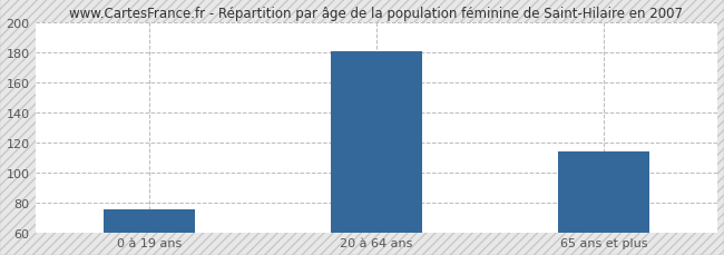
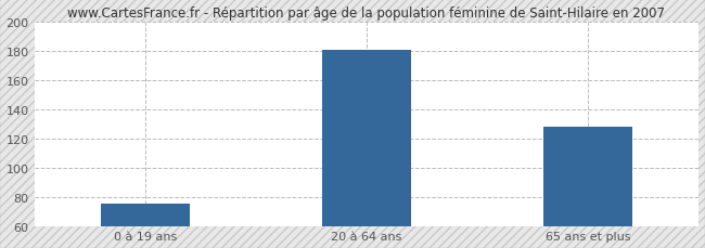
65 ans et plus: 114 -> 128
